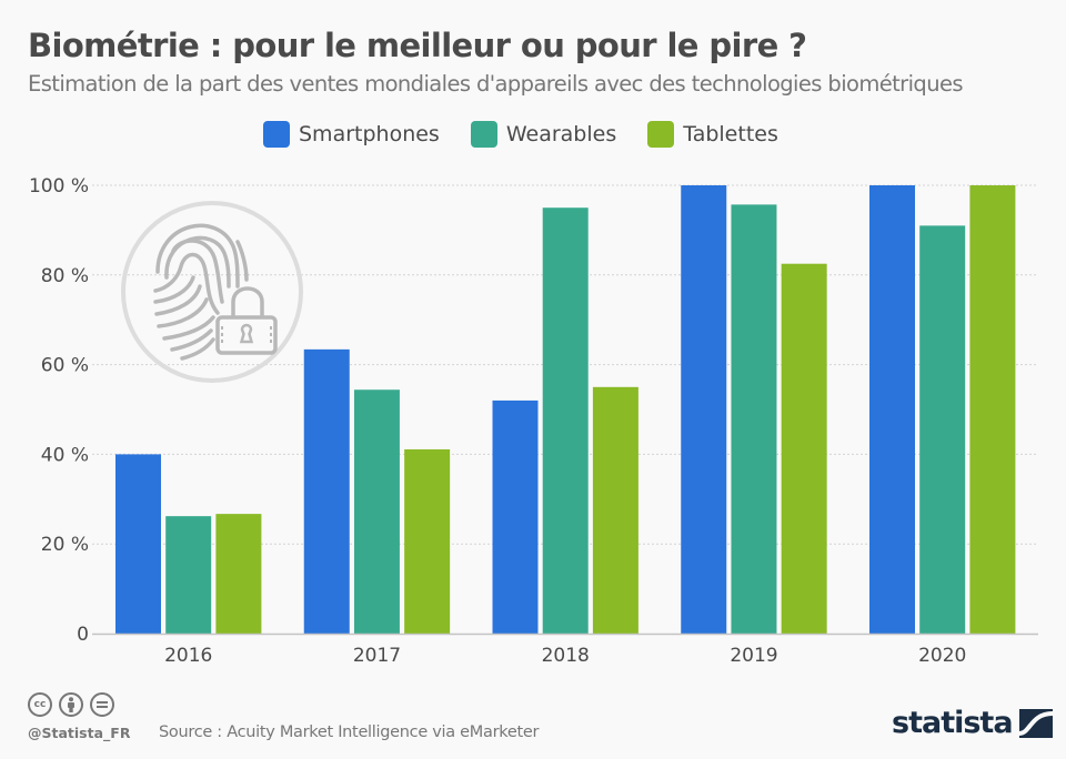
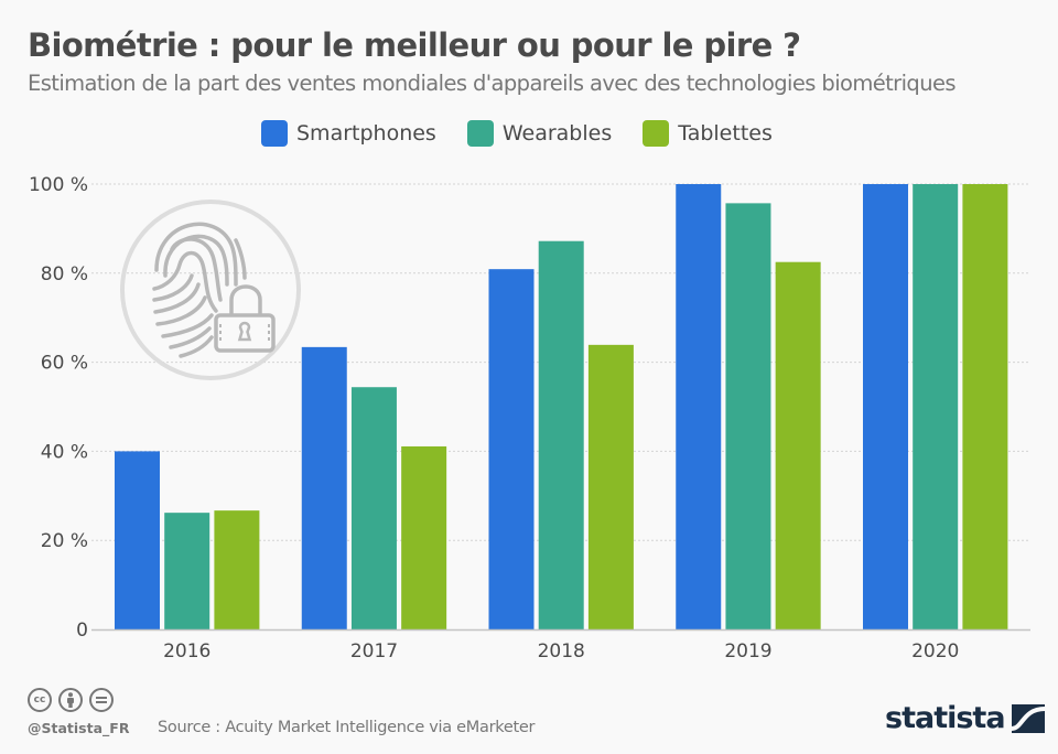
Smartphones/2018: 52% -> 81%
Wearables/2018: 95% -> 87%
Tablettes/2018: 55% -> 64%
Wearables/2020: 91% -> 100%
